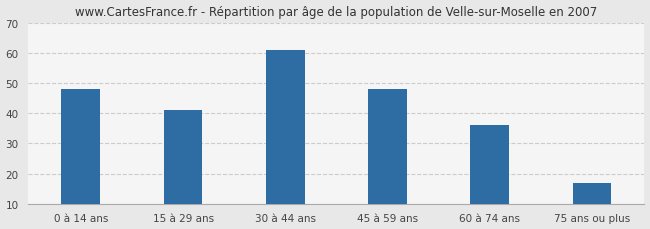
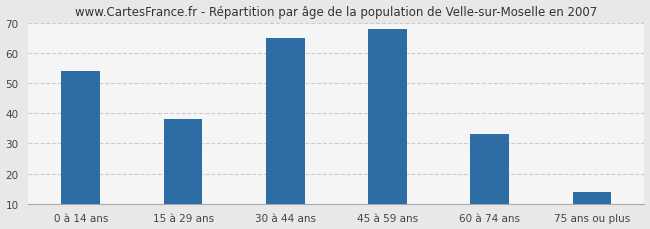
0 à 14 ans: 48 -> 54
15 à 29 ans: 41 -> 38
30 à 44 ans: 61 -> 65
45 à 59 ans: 48 -> 68
60 à 74 ans: 36 -> 33
75 ans ou plus: 17 -> 14
